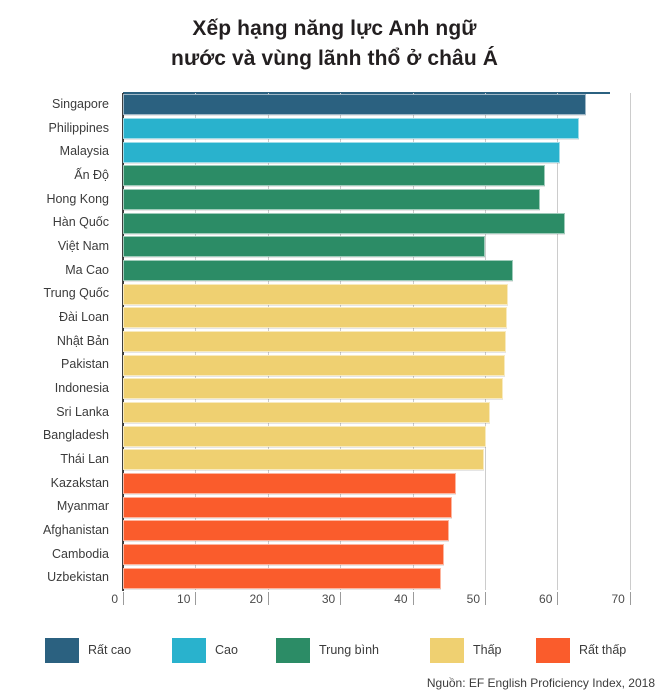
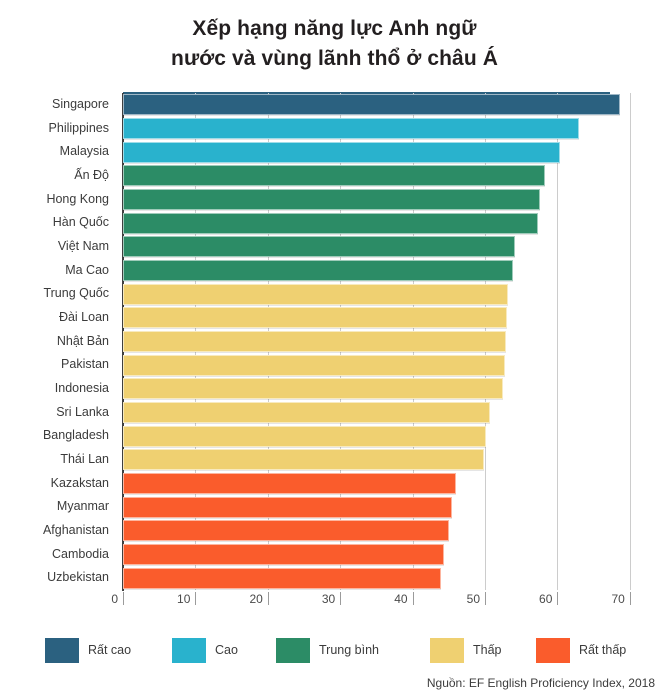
Singapore: 64 -> 69
Hàn Quốc: 61 -> 57
Việt Nam: 50 -> 54
